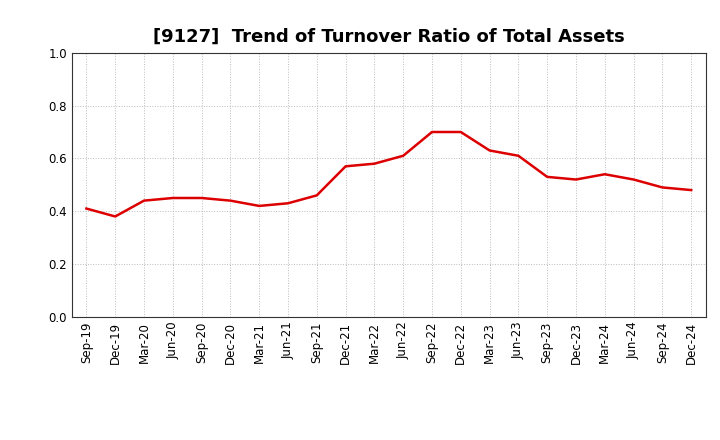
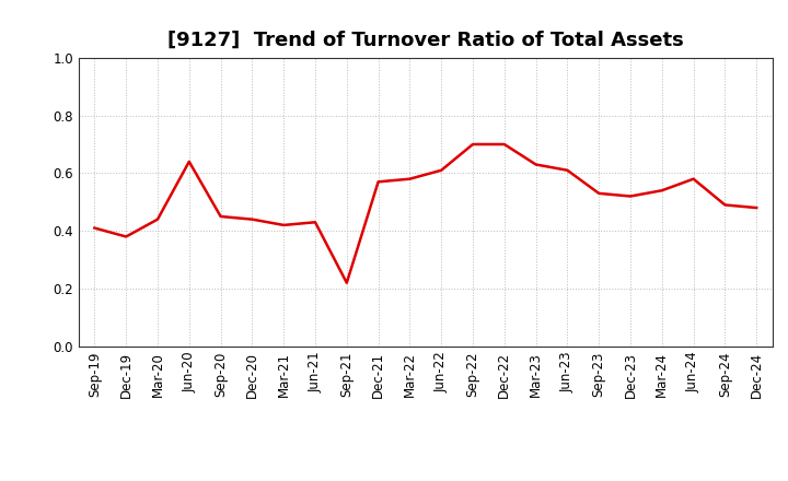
Jun-20: 0.45 -> 0.64
Sep-21: 0.46 -> 0.22
Jun-24: 0.52 -> 0.58
